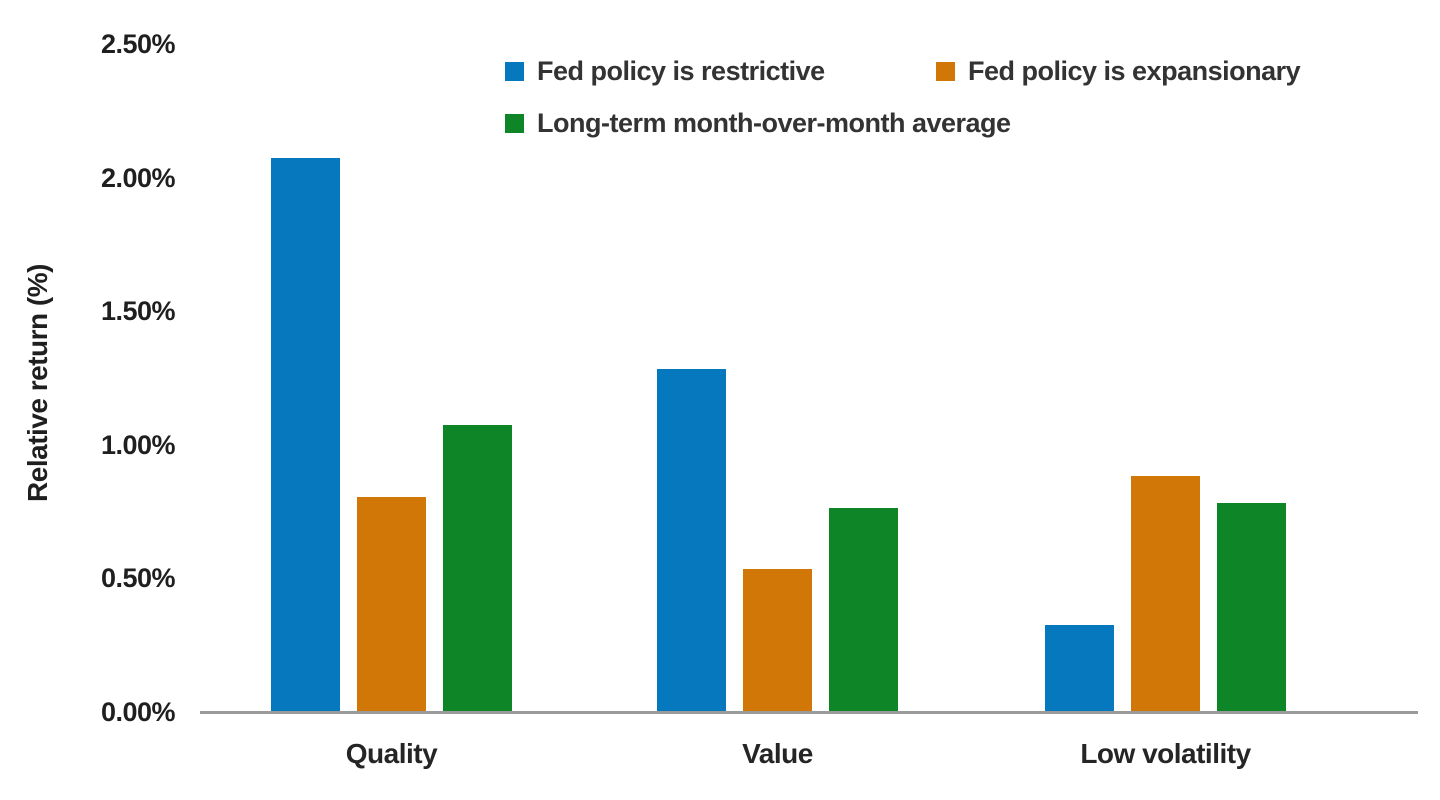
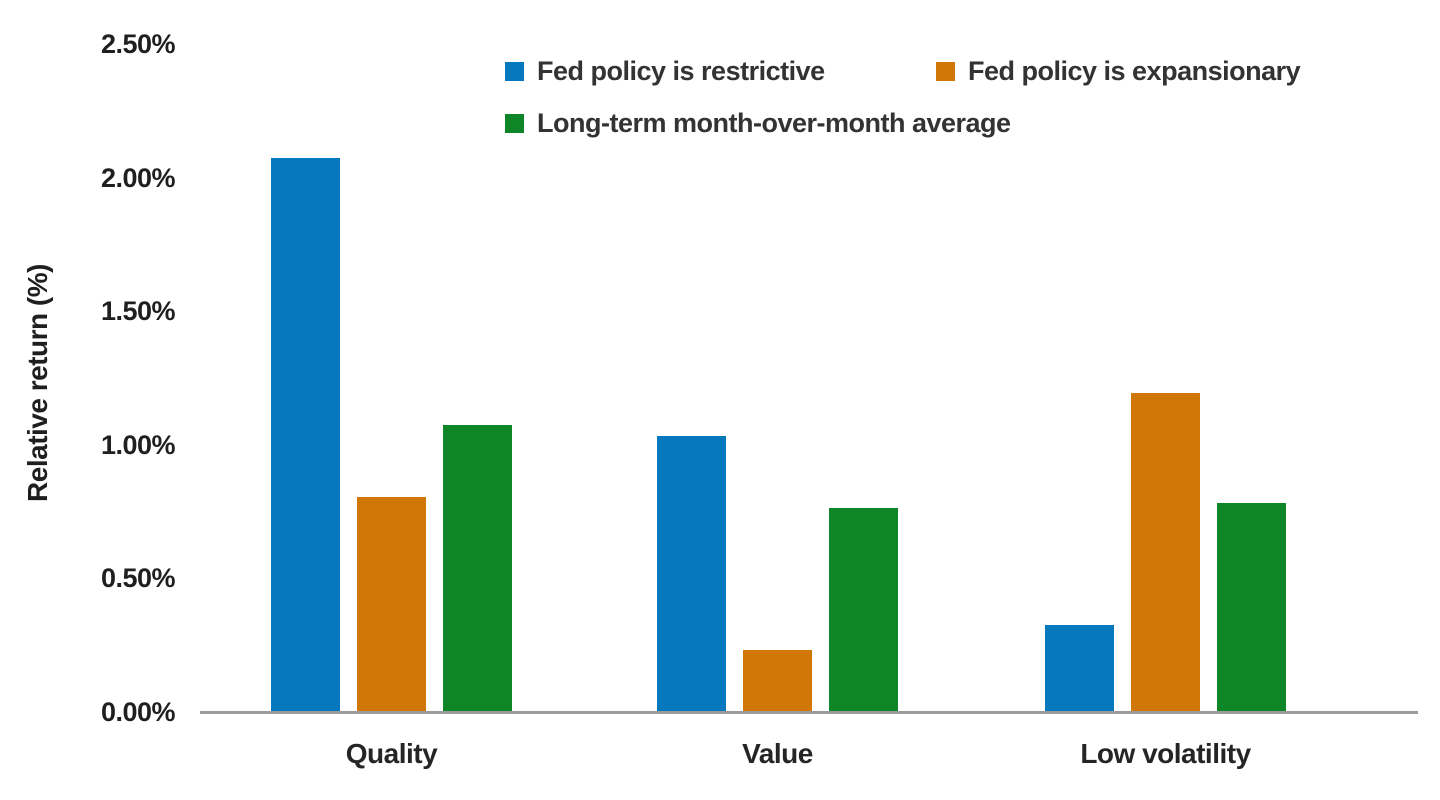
Fed policy is restrictive/Value: 1.28% -> 1.03%
Fed policy is expansionary/Value: 0.53% -> 0.23%
Fed policy is expansionary/Low volatility: 0.88% -> 1.19%
